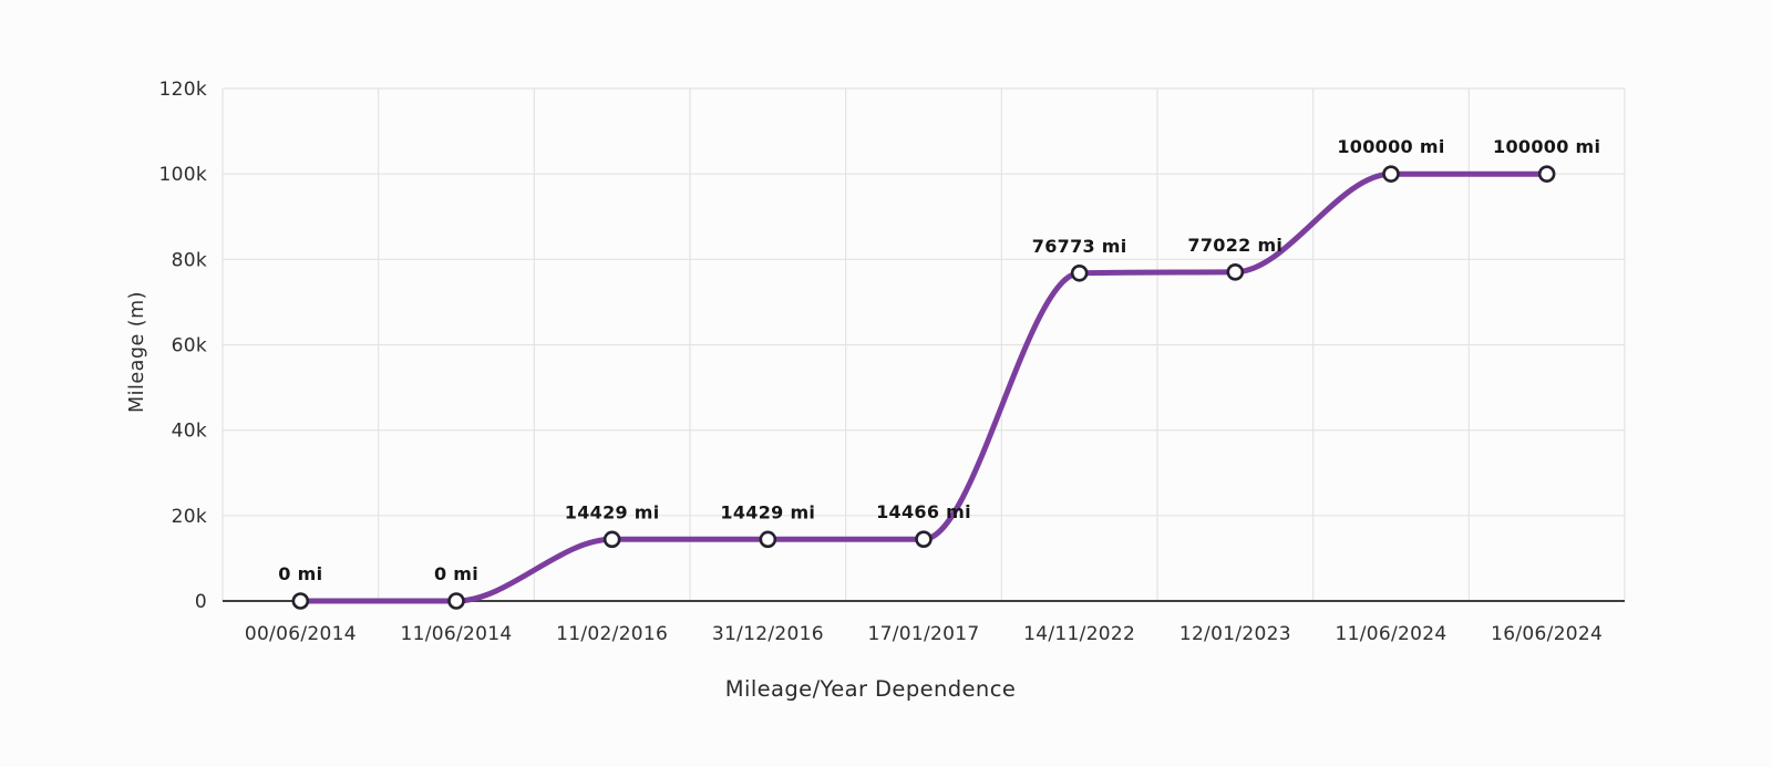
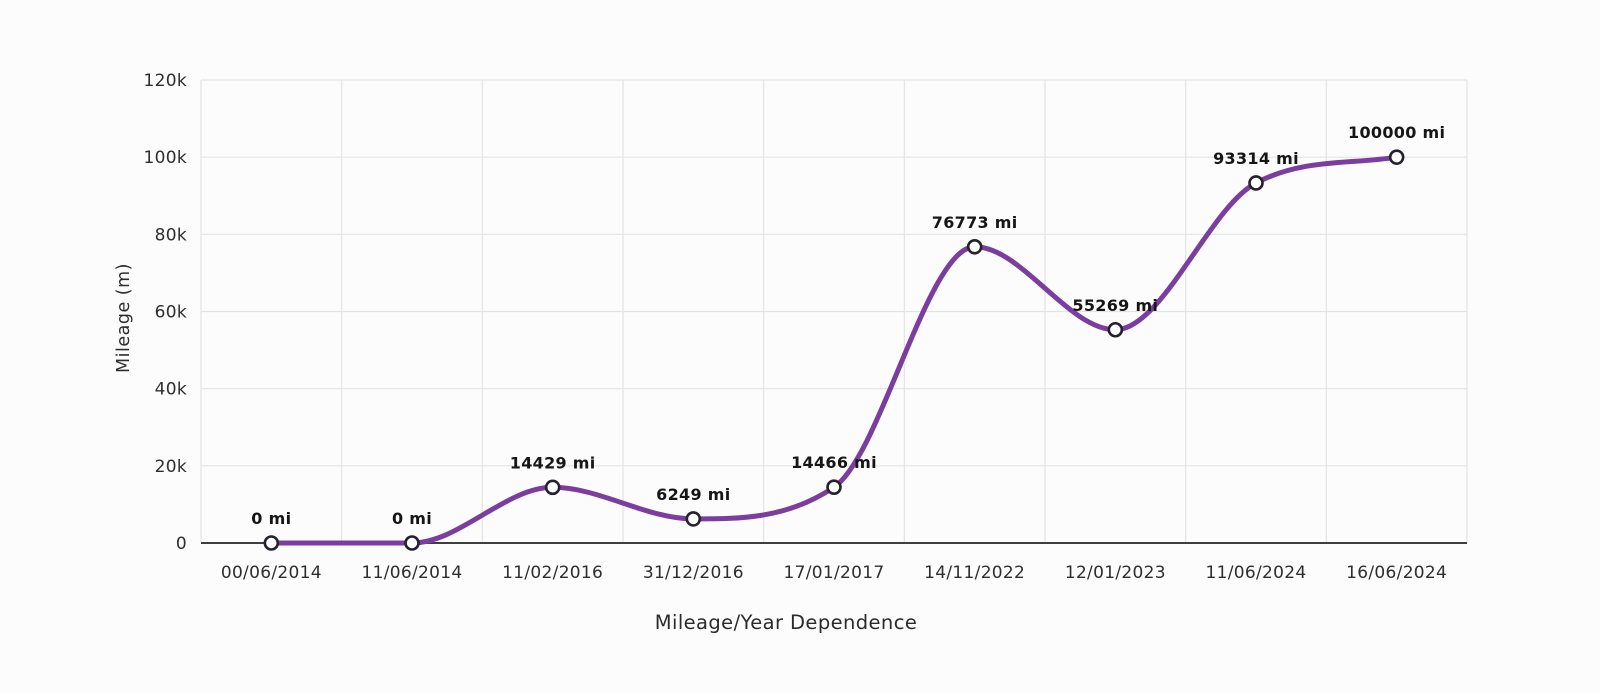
31/12/2016: 14429 -> 6249
12/01/2023: 77022 -> 55269
11/06/2024: 100000 -> 93314
